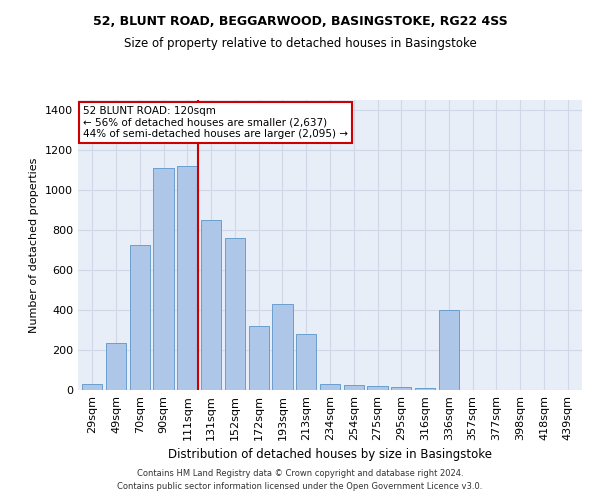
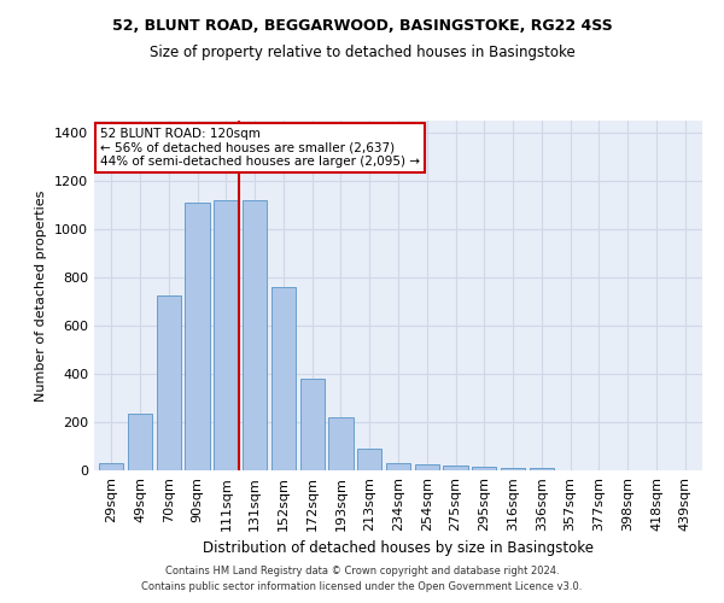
131sqm: 850 -> 1120
172sqm: 320 -> 380
193sqm: 430 -> 220
213sqm: 280 -> 90
336sqm: 400 -> 10
